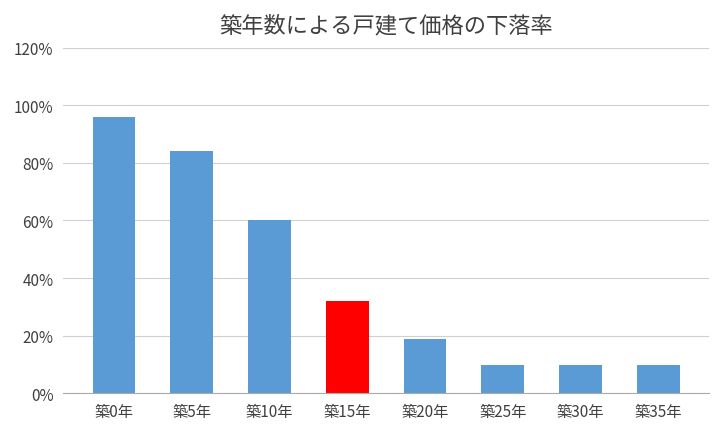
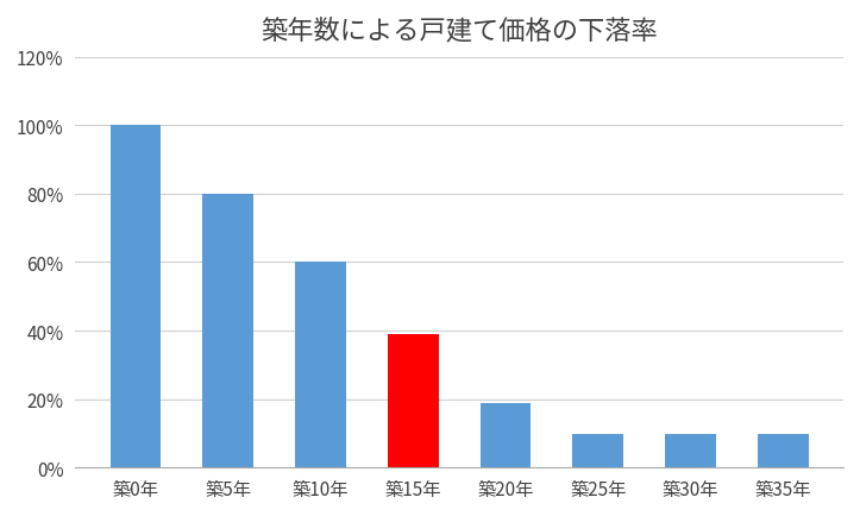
築0年: 96% -> 100%
築5年: 84% -> 80%
築15年: 32% -> 39%
